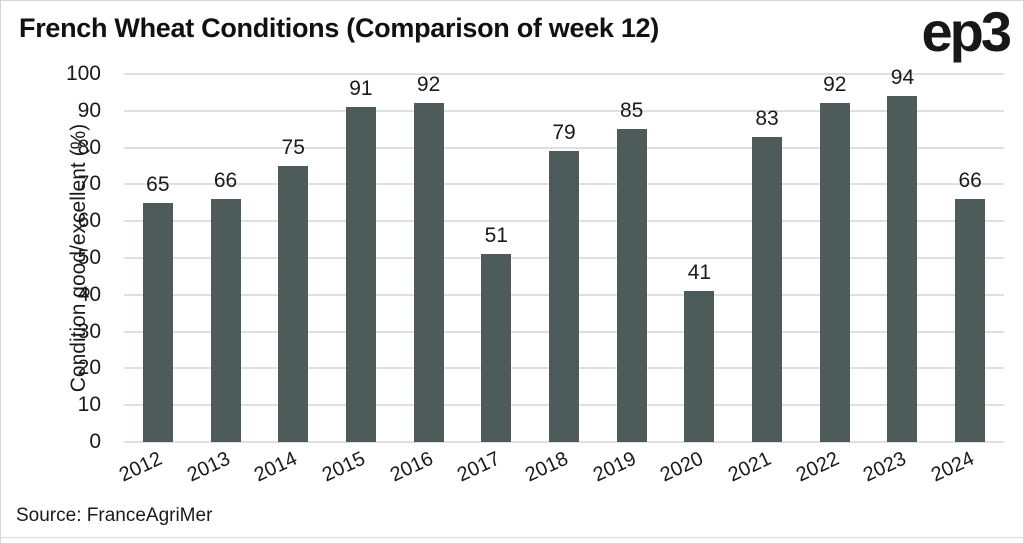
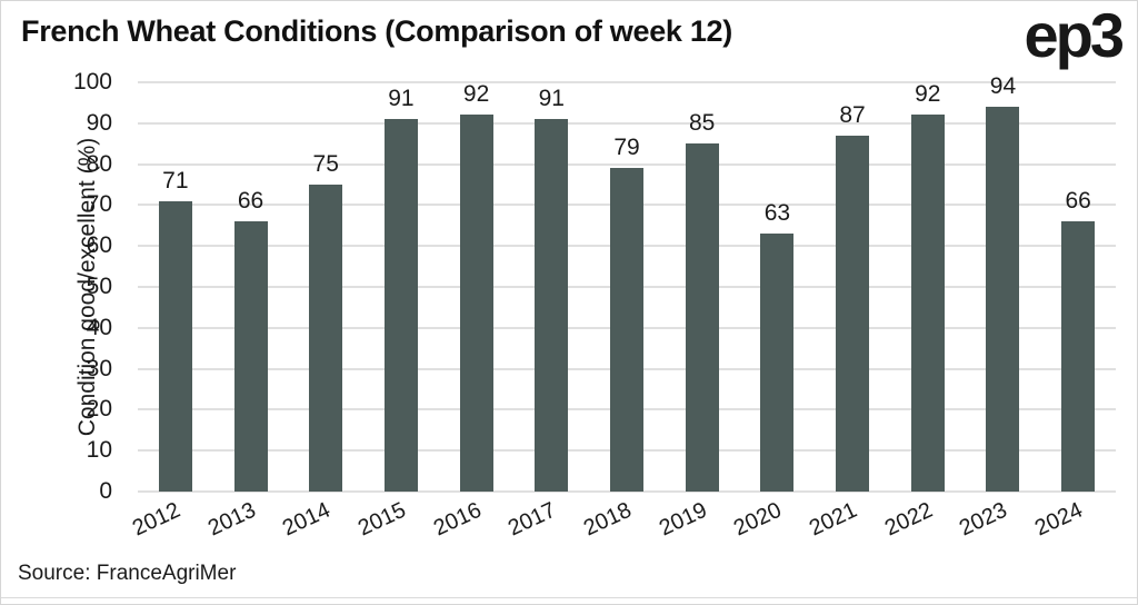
2012: 65 -> 71
2017: 51 -> 91
2020: 41 -> 63
2021: 83 -> 87
